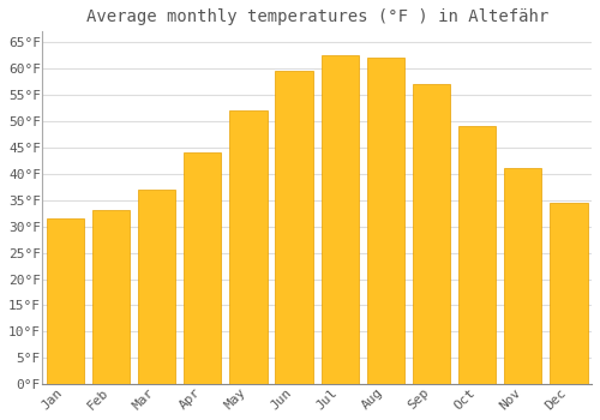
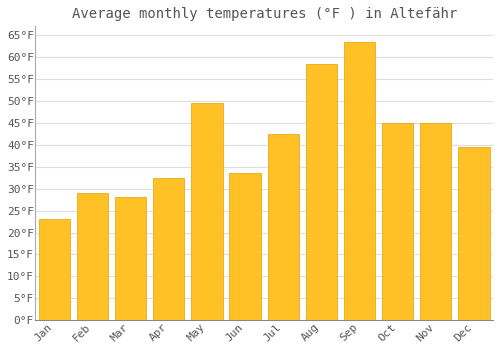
Jan: 31.5°F -> 23.0°F
Feb: 33.0°F -> 29.0°F
Mar: 37.0°F -> 28.0°F
Apr: 44.0°F -> 32.5°F
May: 52.0°F -> 49.5°F
Jun: 59.5°F -> 33.5°F
Jul: 62.5°F -> 42.5°F
Aug: 62.0°F -> 58.5°F
Sep: 57.0°F -> 63.5°F
Oct: 49.0°F -> 45.0°F
Nov: 41.0°F -> 45.0°F
Dec: 34.5°F -> 39.5°F
